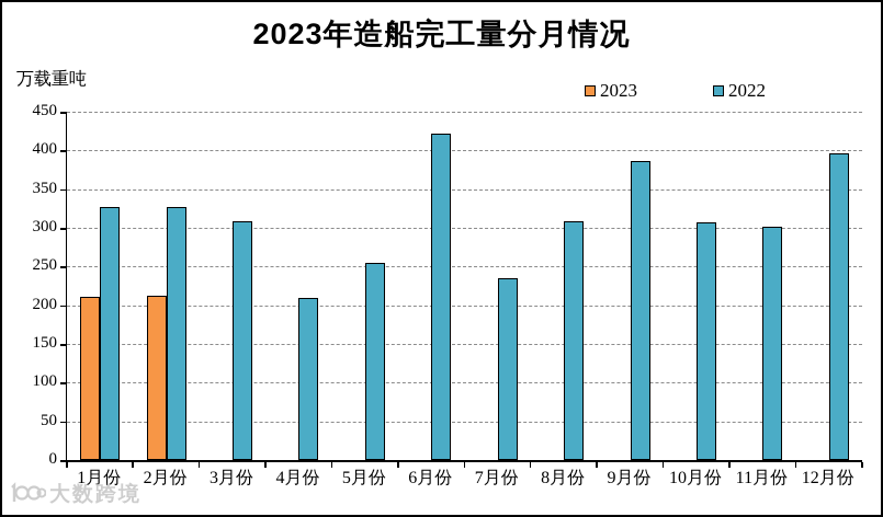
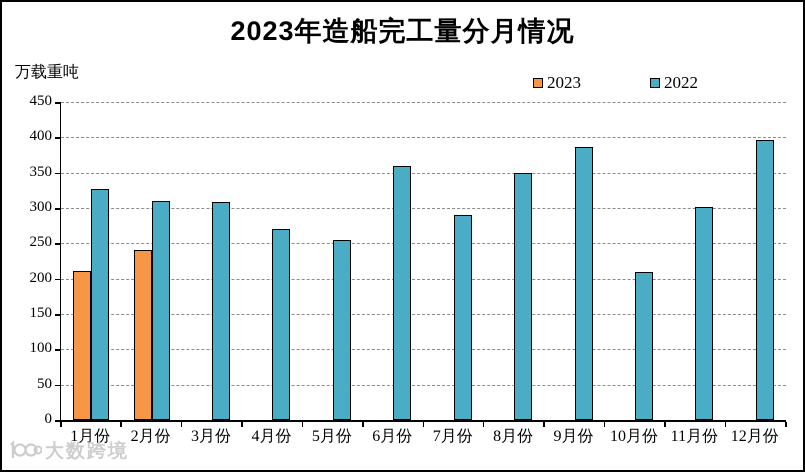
2023/2月份: 210 -> 240
2022/2月份: 330 -> 310
2022/4月份: 210 -> 270
2022/6月份: 420 -> 360
2022/7月份: 240 -> 290
2022/8月份: 310 -> 350
2022/10月份: 310 -> 210
